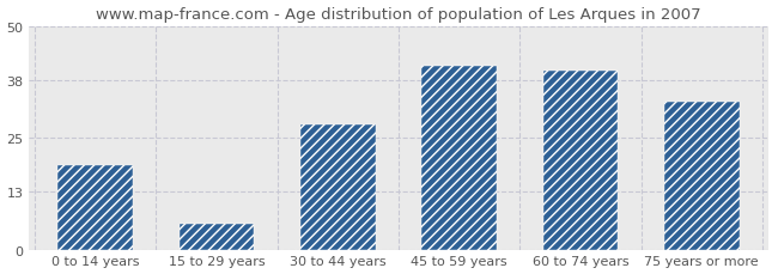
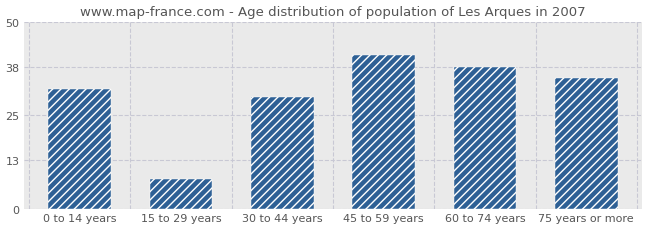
0 to 14 years: 19 -> 32
15 to 29 years: 6 -> 8
30 to 44 years: 28 -> 30
60 to 74 years: 40 -> 38
75 years or more: 33 -> 35
